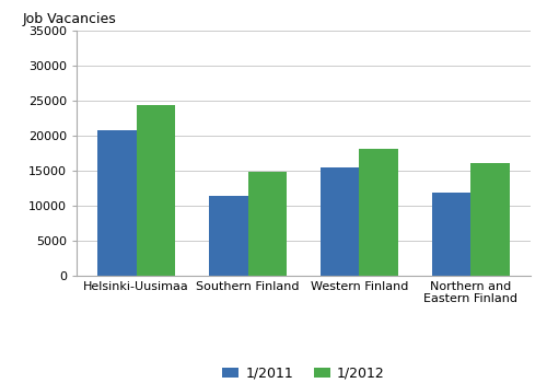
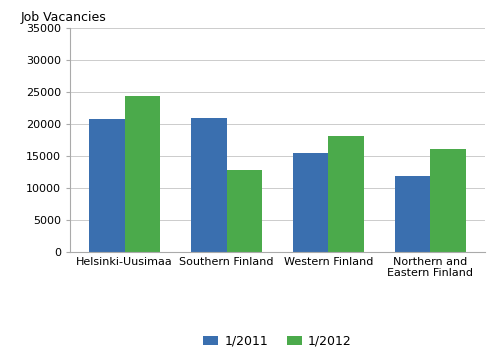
1/2011/Southern Finland: 11400 -> 21000
1/2012/Southern Finland: 14800 -> 12800
